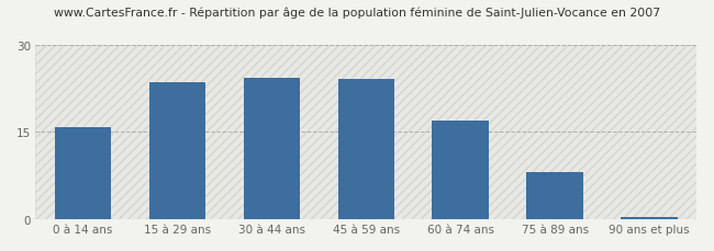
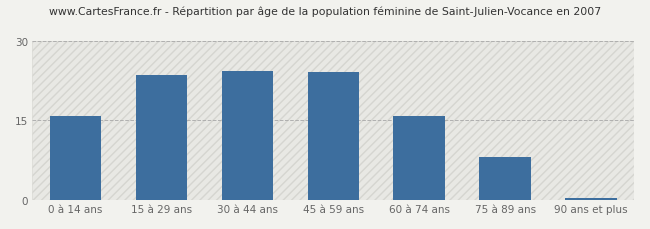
60 à 74 ans: 17.0 -> 15.8
